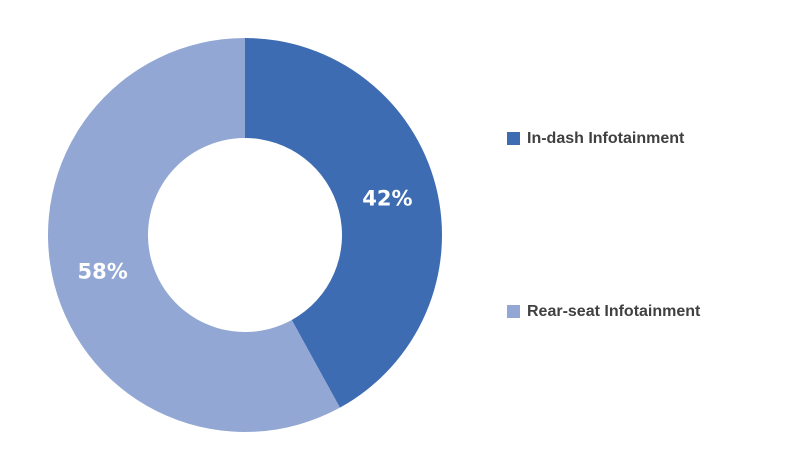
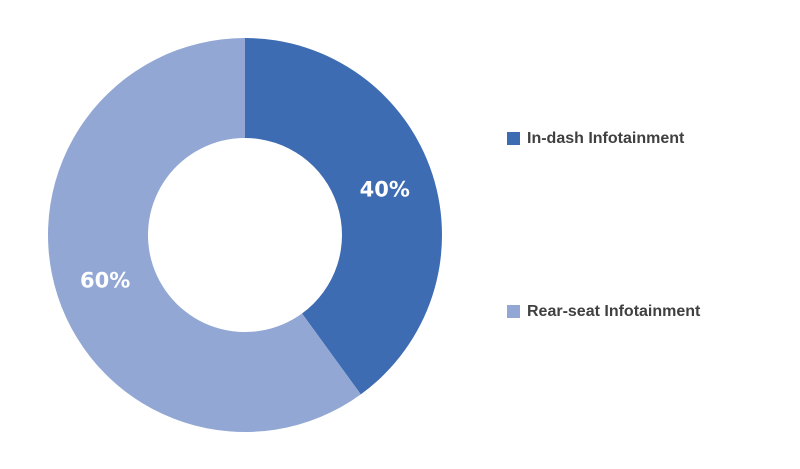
In-dash Infotainment: 42% -> 40%
Rear-seat Infotainment: 58% -> 60%
